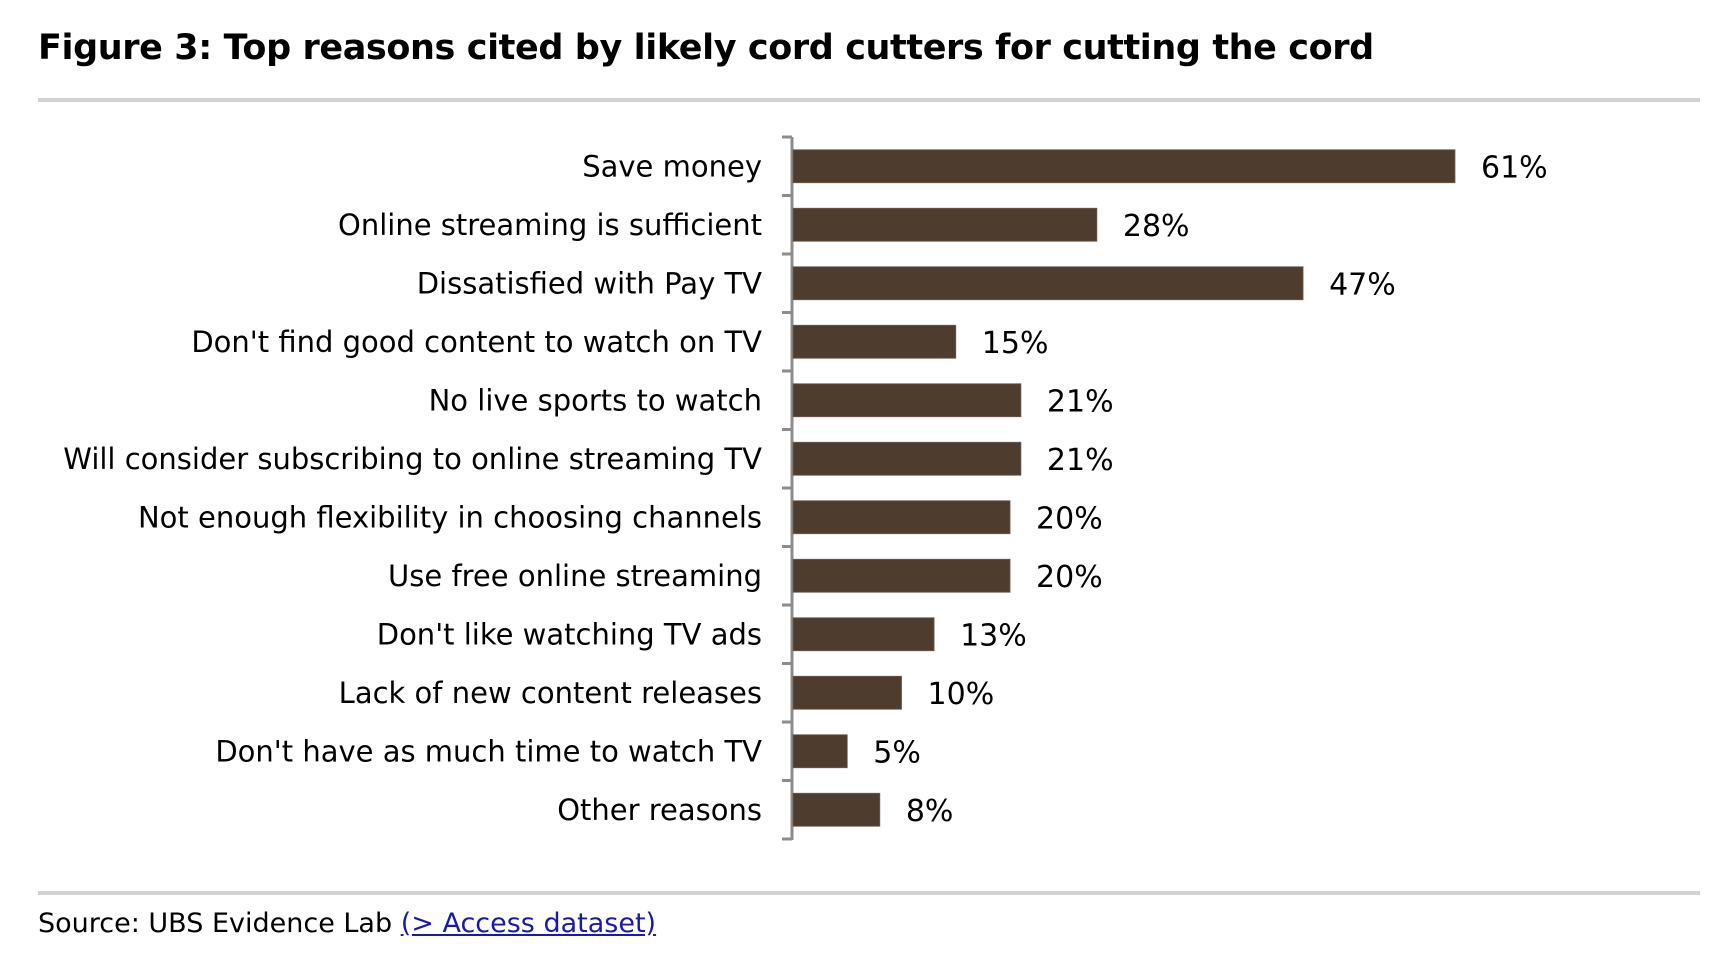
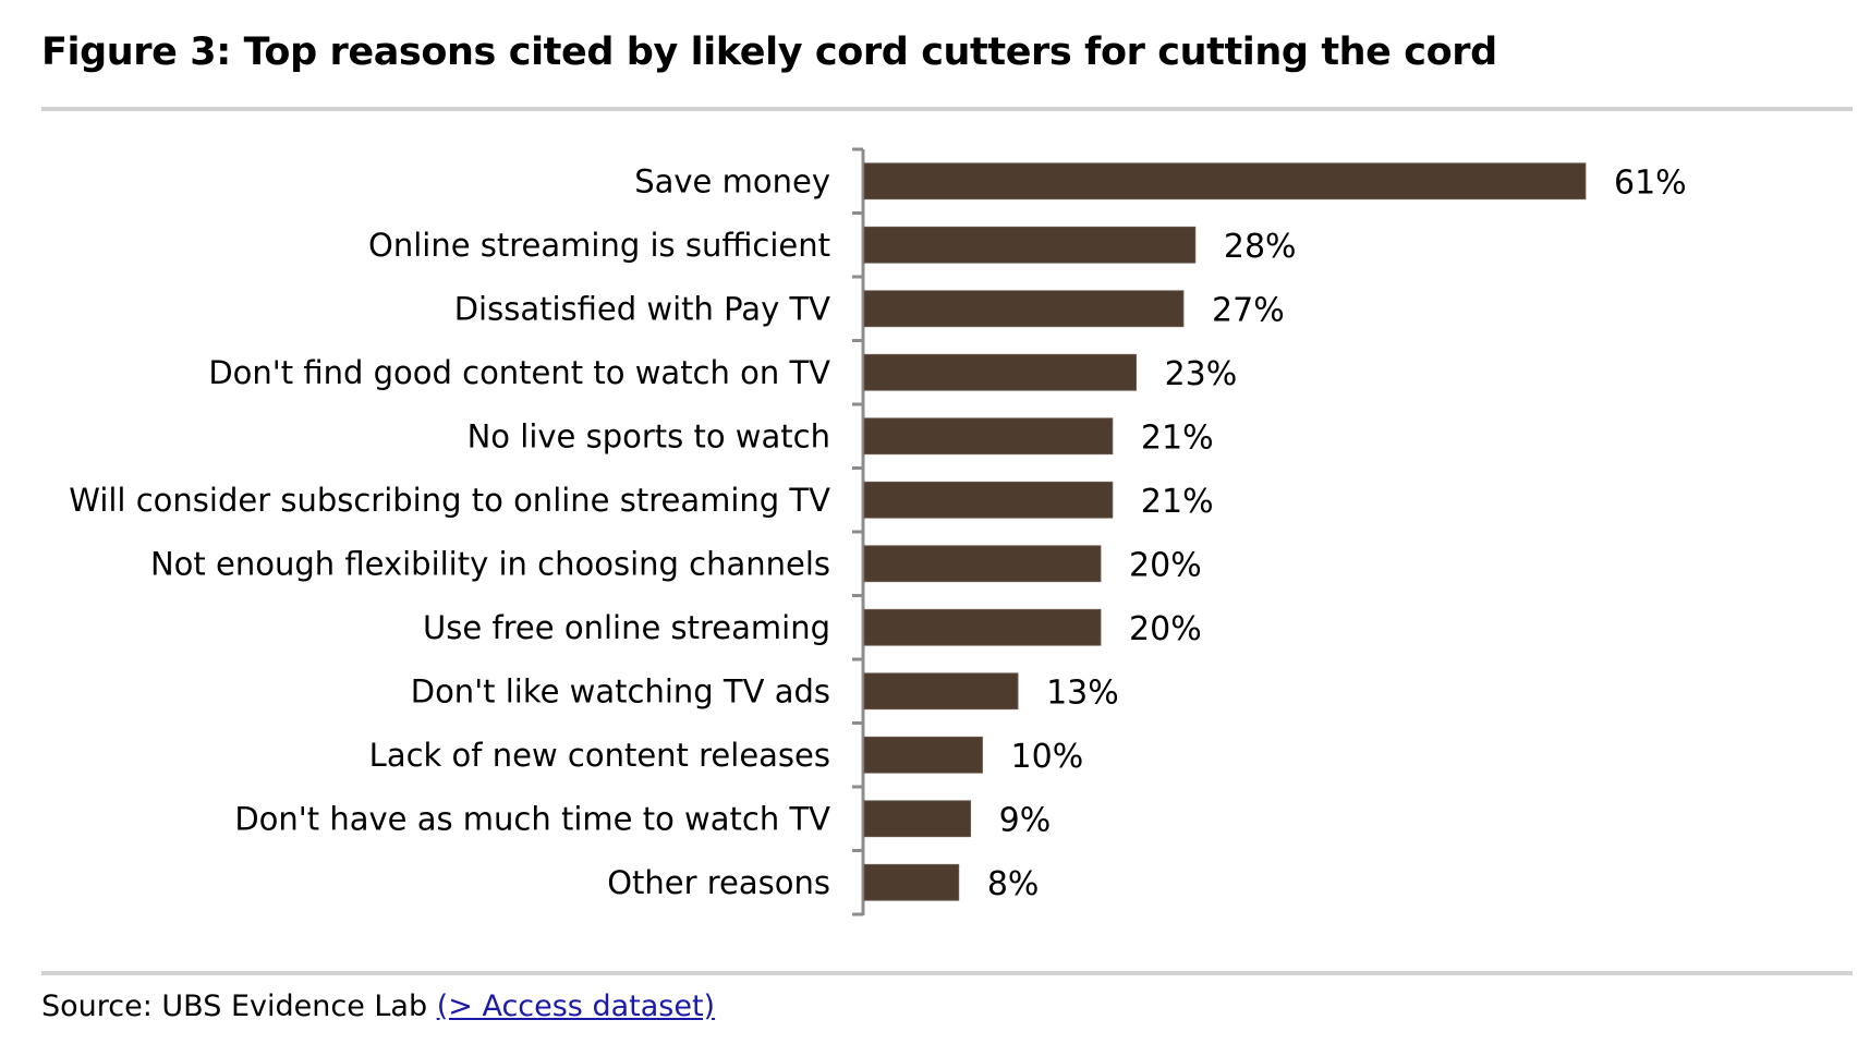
Dissatisfied with Pay TV: 47% -> 27%
Don't find good content to watch on TV: 15% -> 23%
Don't have as much time to watch TV: 5% -> 9%
